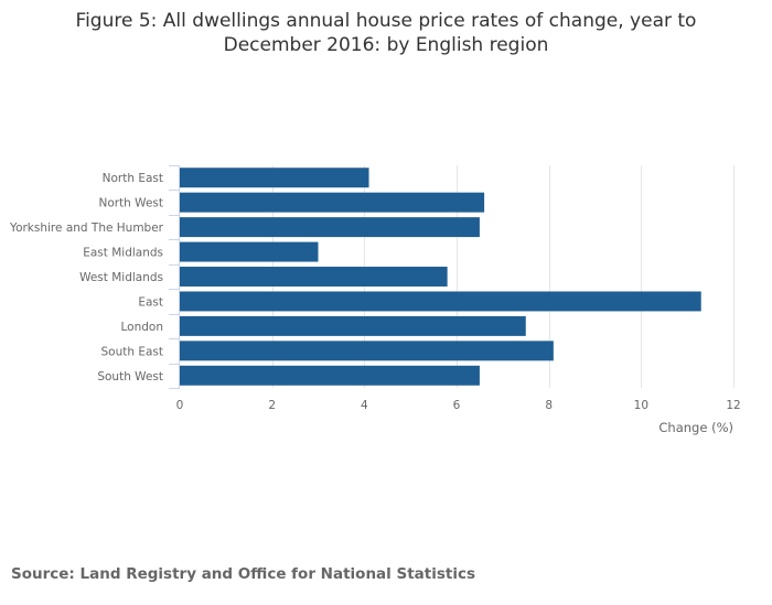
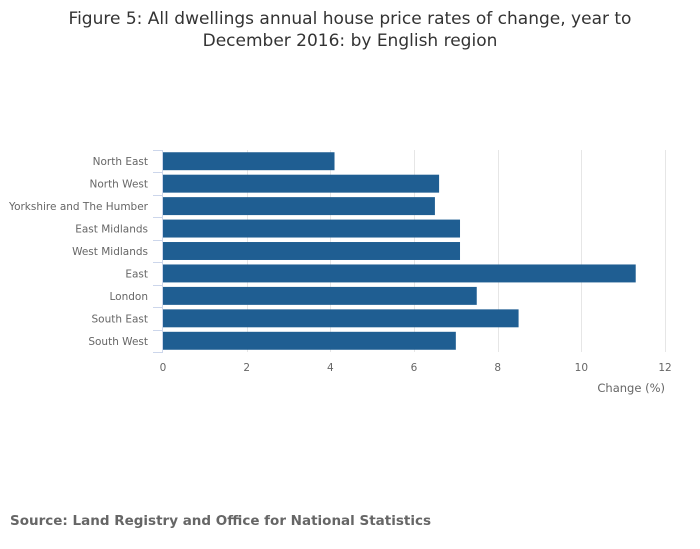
East Midlands: 3.0 -> 7.1
West Midlands: 5.8 -> 7.1
South East: 8.1 -> 8.5
South West: 6.5 -> 7.0
